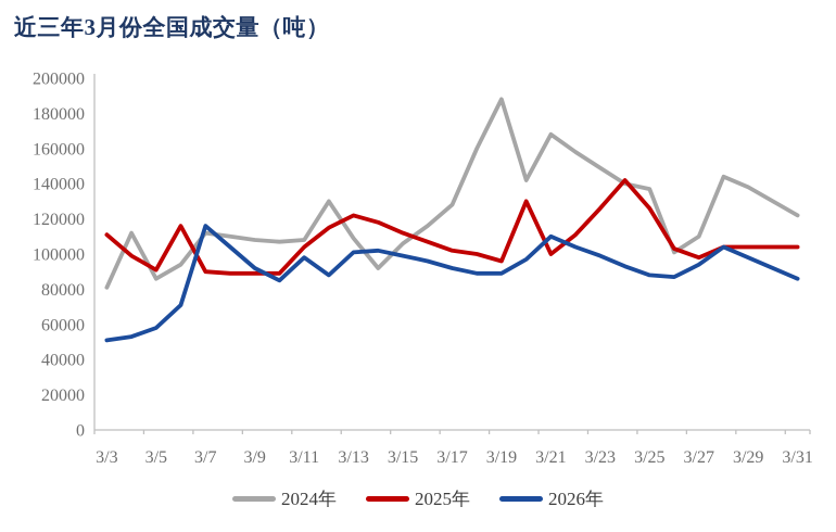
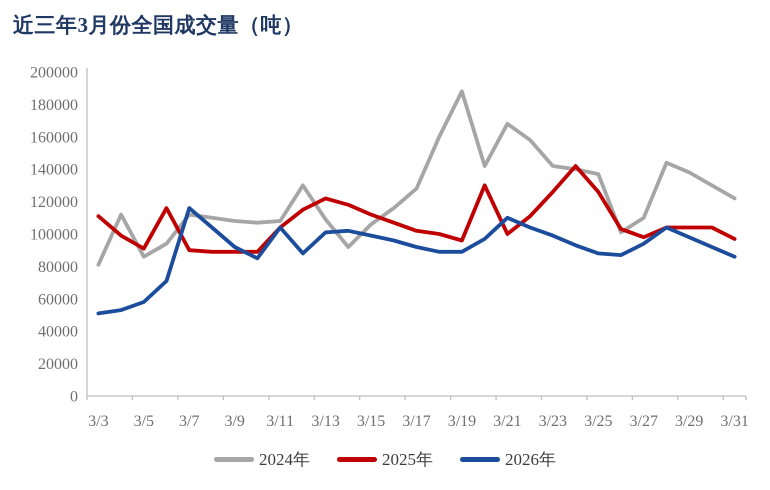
2026年/3/11: 98000 -> 104000
2024年/3/23: 149000 -> 142000
2025年/3/31: 104000 -> 97000
